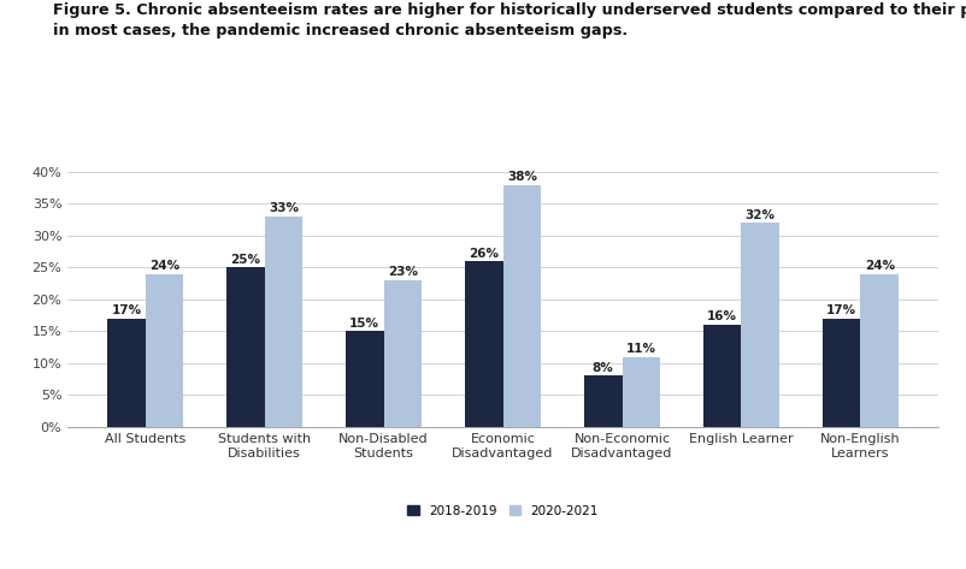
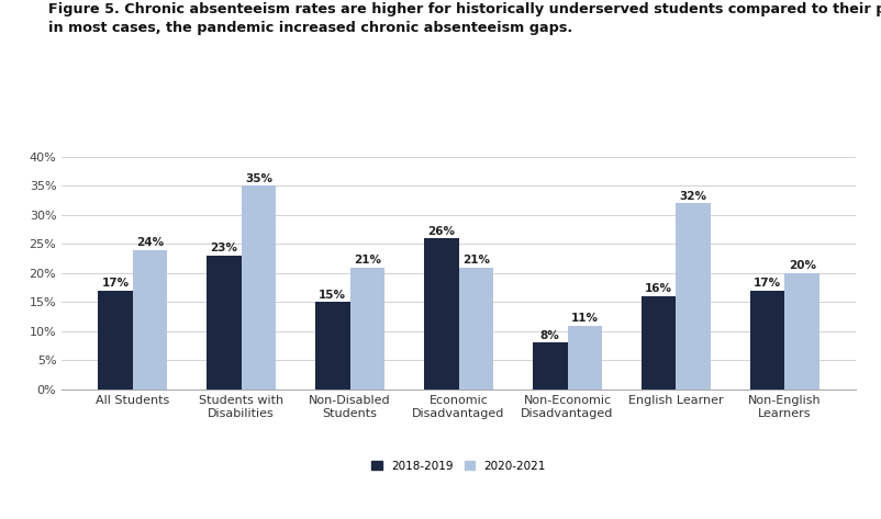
2018-2019/Students with Disabilities: 25% -> 23%
2020-2021/Students with Disabilities: 33% -> 35%
2020-2021/Non-Disabled Students: 23% -> 21%
2020-2021/Economic Disadvantaged: 38% -> 21%
2020-2021/Non-English Learners: 24% -> 20%
